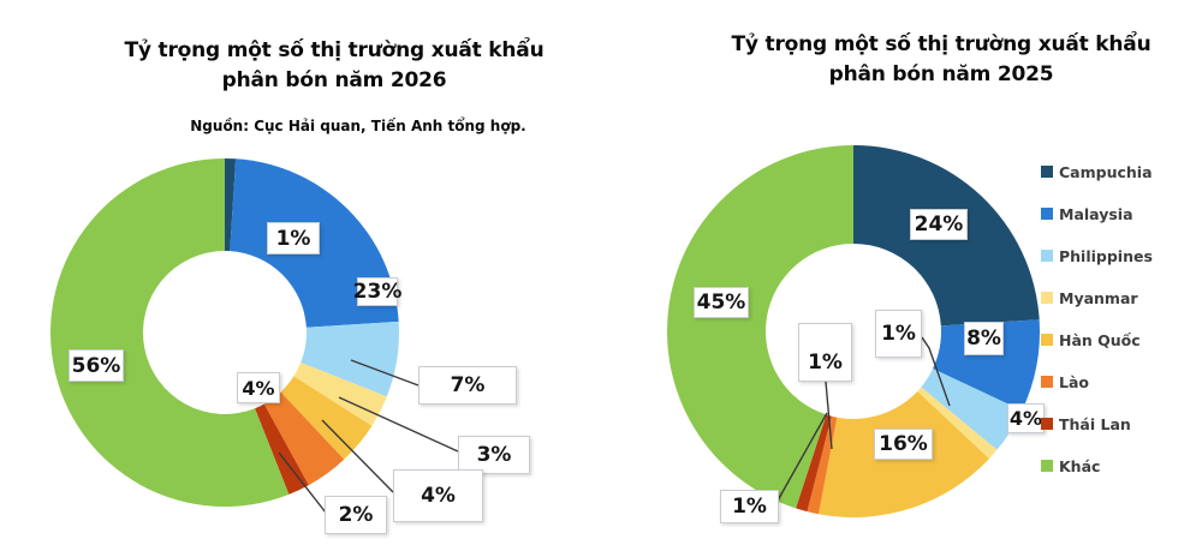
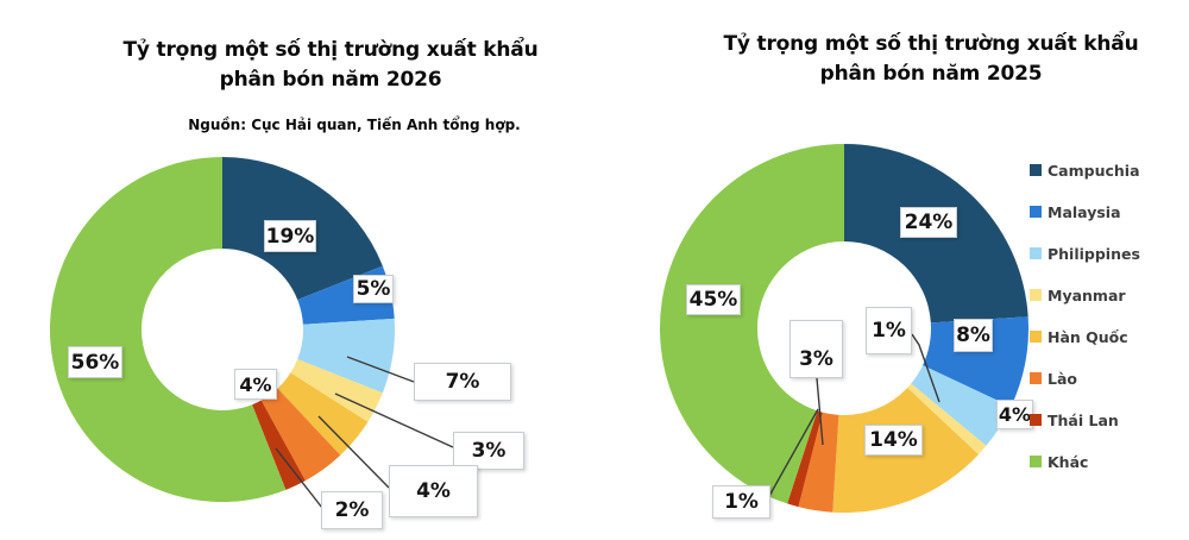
Tỷ trọng một số thị trường xuất khẩu phân bón năm 2026/Campuchia: 1% -> 19%
Tỷ trọng một số thị trường xuất khẩu phân bón năm 2026/Malaysia: 23% -> 5%
Tỷ trọng một số thị trường xuất khẩu phân bón năm 2025/Hàn Quốc: 16% -> 14%
Tỷ trọng một số thị trường xuất khẩu phân bón năm 2025/Lào: 1% -> 3%
